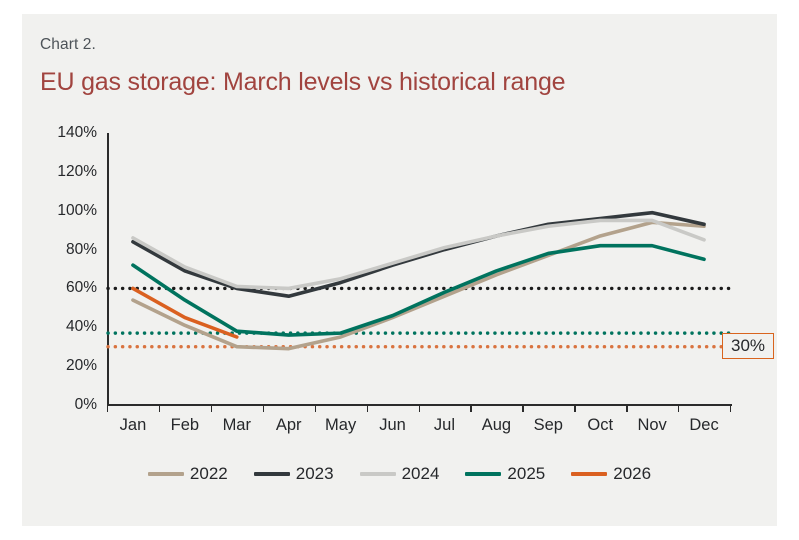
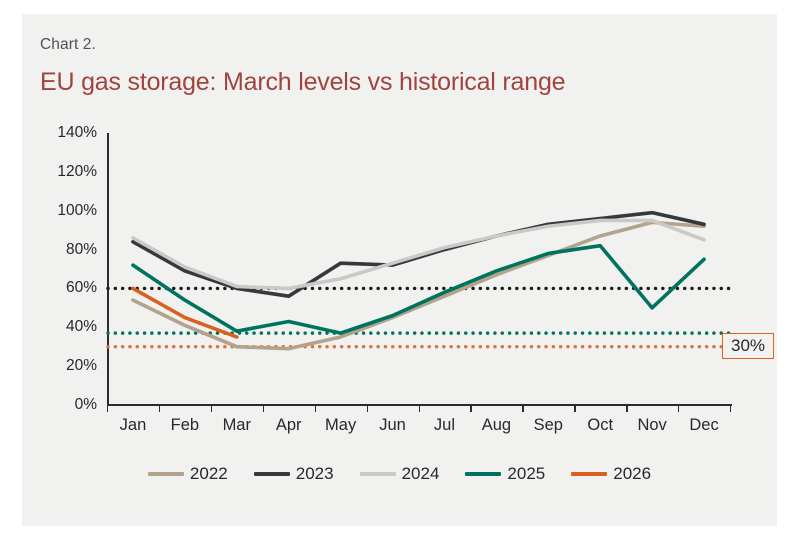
2025/Apr: 36% -> 43%
2023/May: 63% -> 73%
2025/Nov: 82% -> 50%
